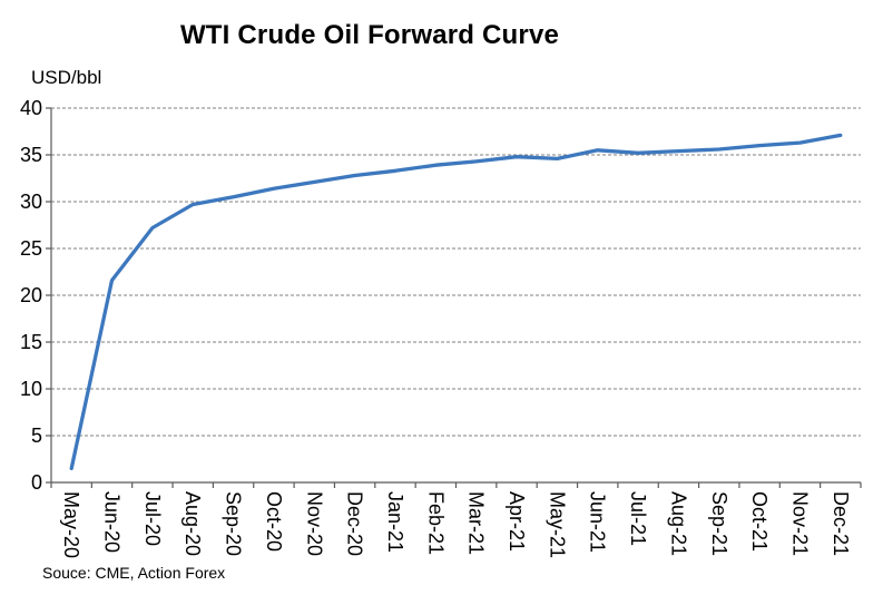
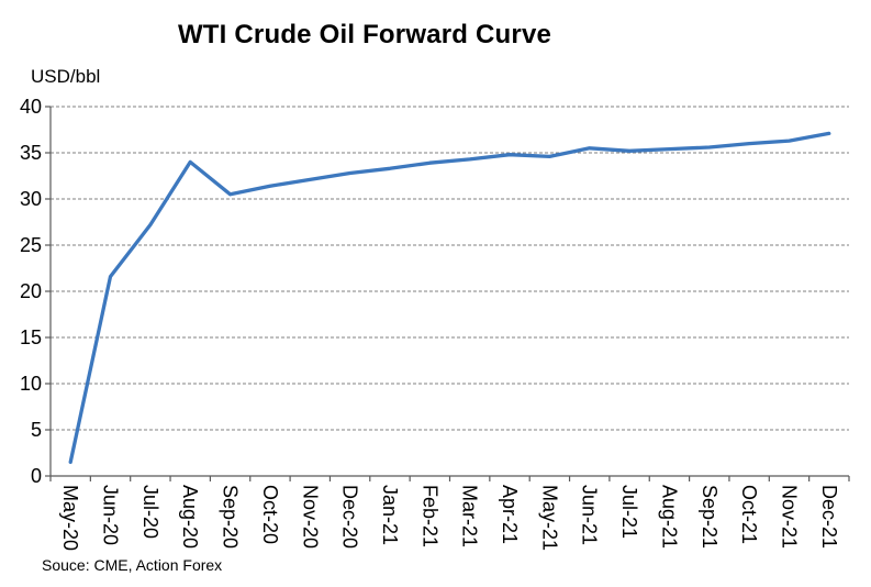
Aug-20: 30 -> 34
